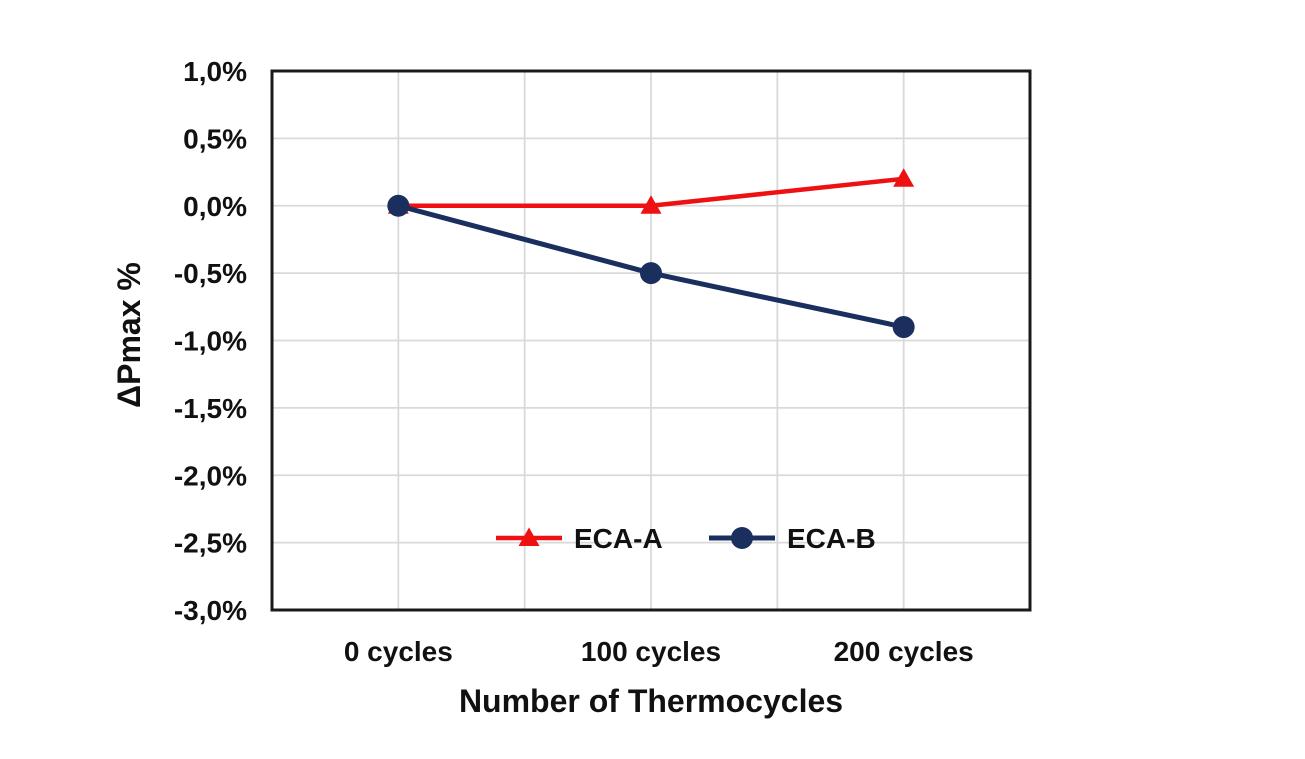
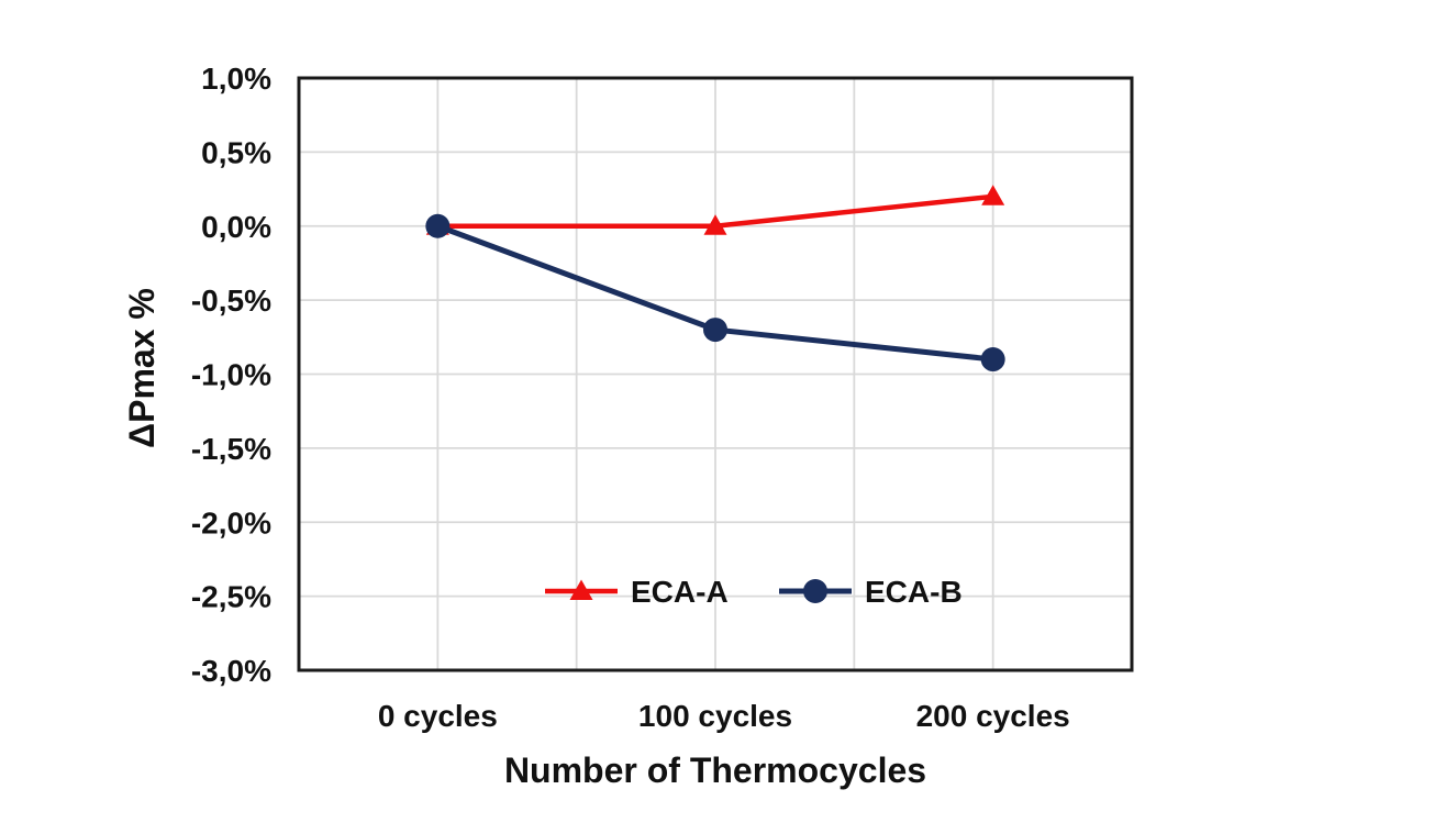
ECA-B/100 cycles: -0,5% -> -0,7%
